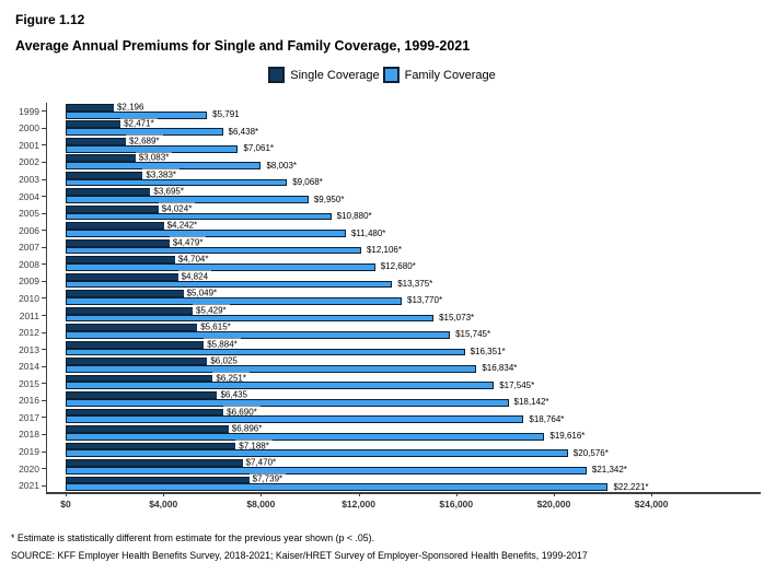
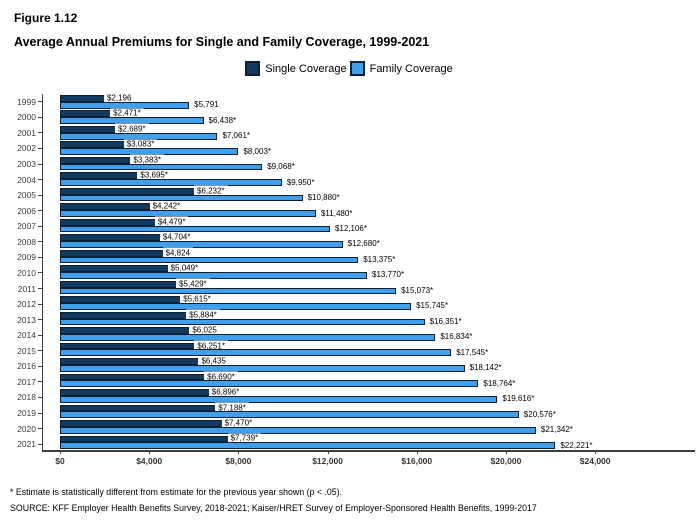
Single Coverage/2005: 4,024 -> 6,232
